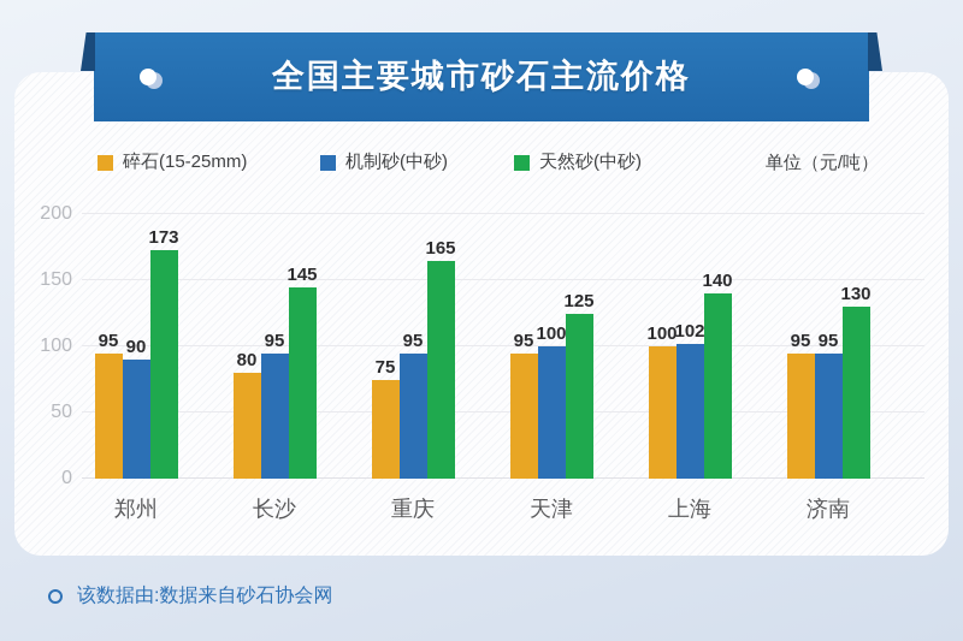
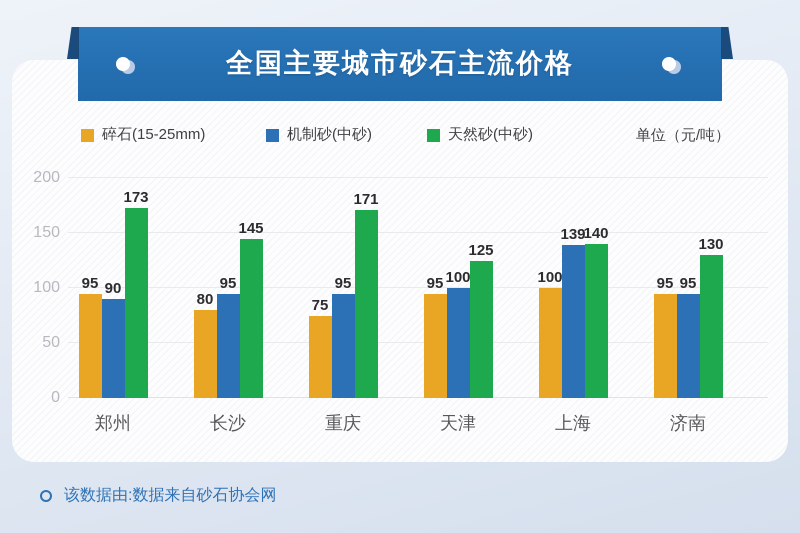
天然砂(中砂)/重庆: 165 -> 171
机制砂(中砂)/上海: 102 -> 139
